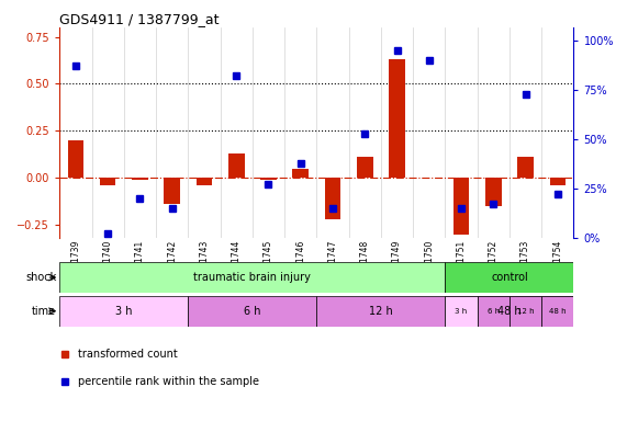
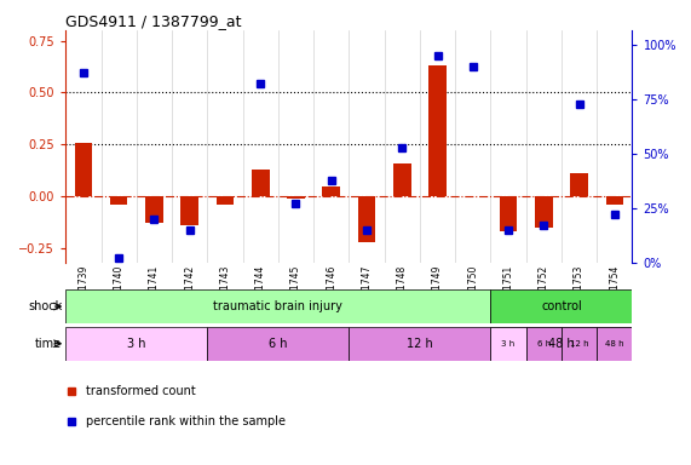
GSM591739: 0.20 -> 0.26
GSM591741: -0.01 -> -0.13
GSM591748: 0.11 -> 0.16
GSM591751: -0.30 -> -0.17
